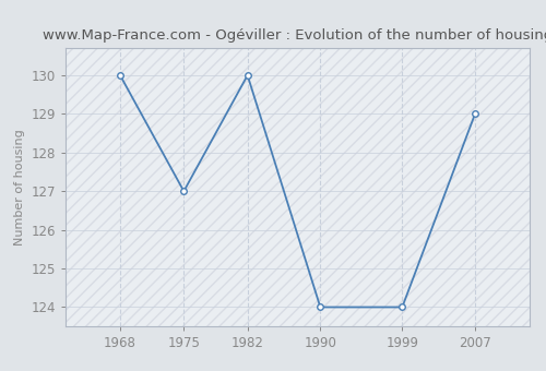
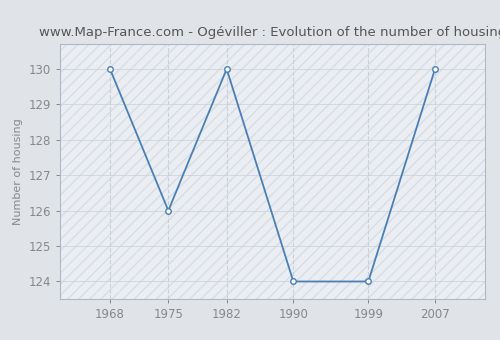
1975: 127 -> 126
2007: 129 -> 130
